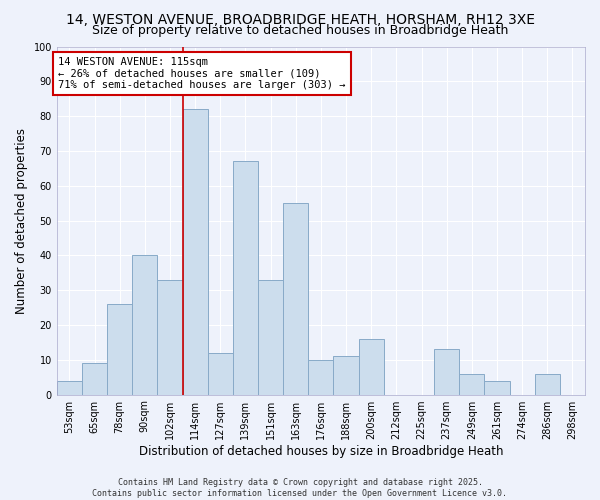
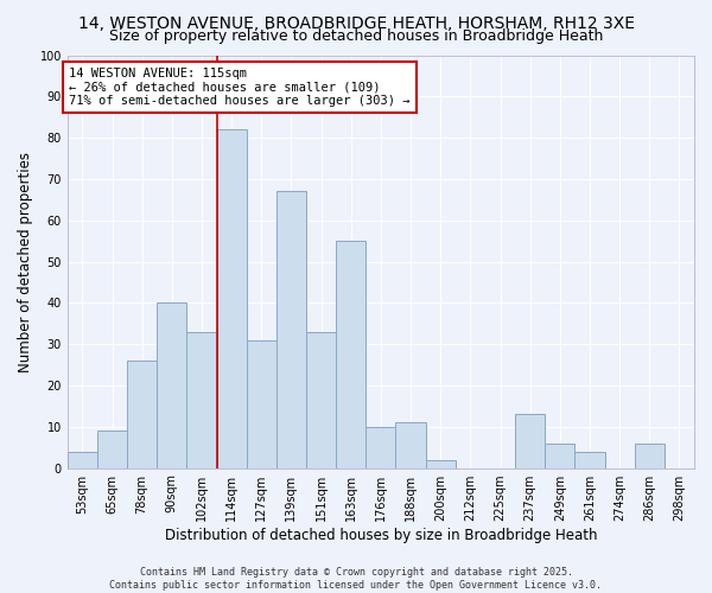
127sqm: 12 -> 31
200sqm: 16 -> 2
